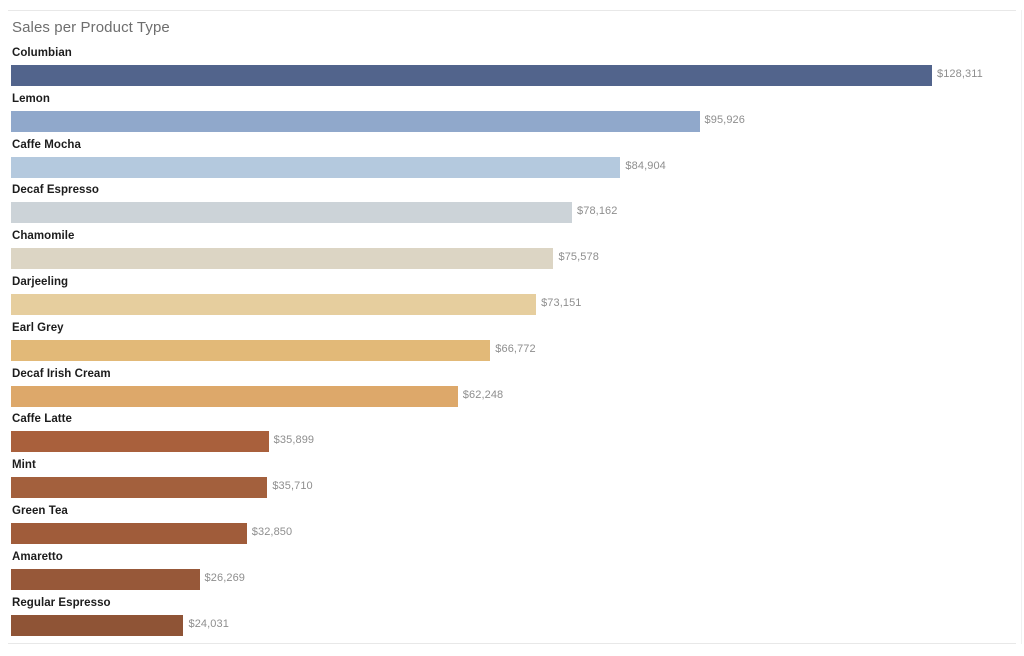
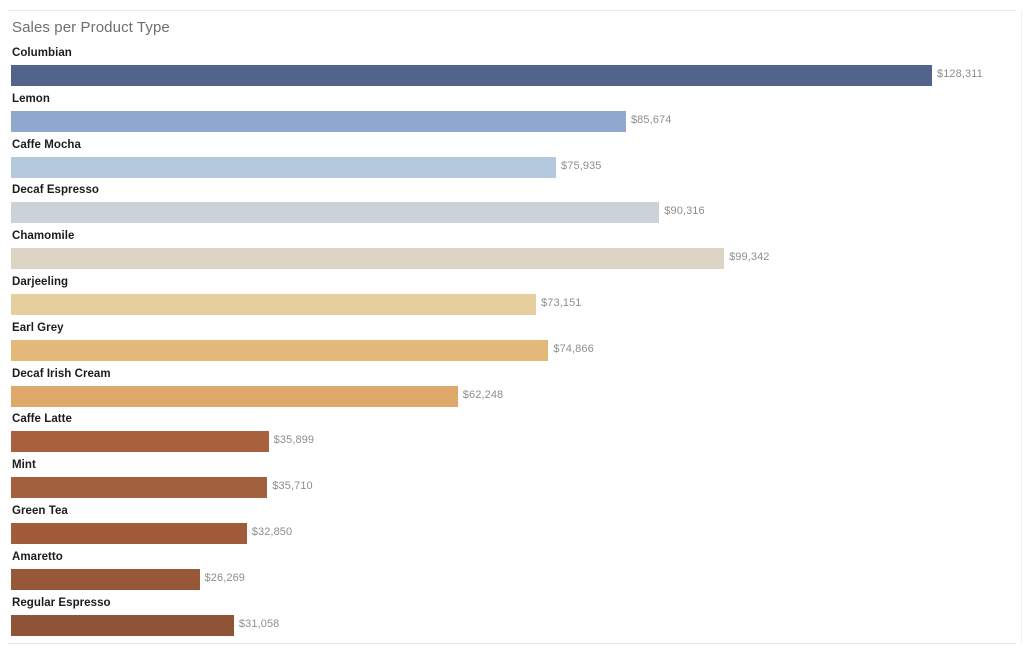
Lemon: $95,926 -> $85,674
Caffe Mocha: $84,904 -> $75,935
Decaf Espresso: $78,162 -> $90,316
Chamomile: $75,578 -> $99,342
Earl Grey: $66,772 -> $74,866
Regular Espresso: $24,031 -> $31,058
